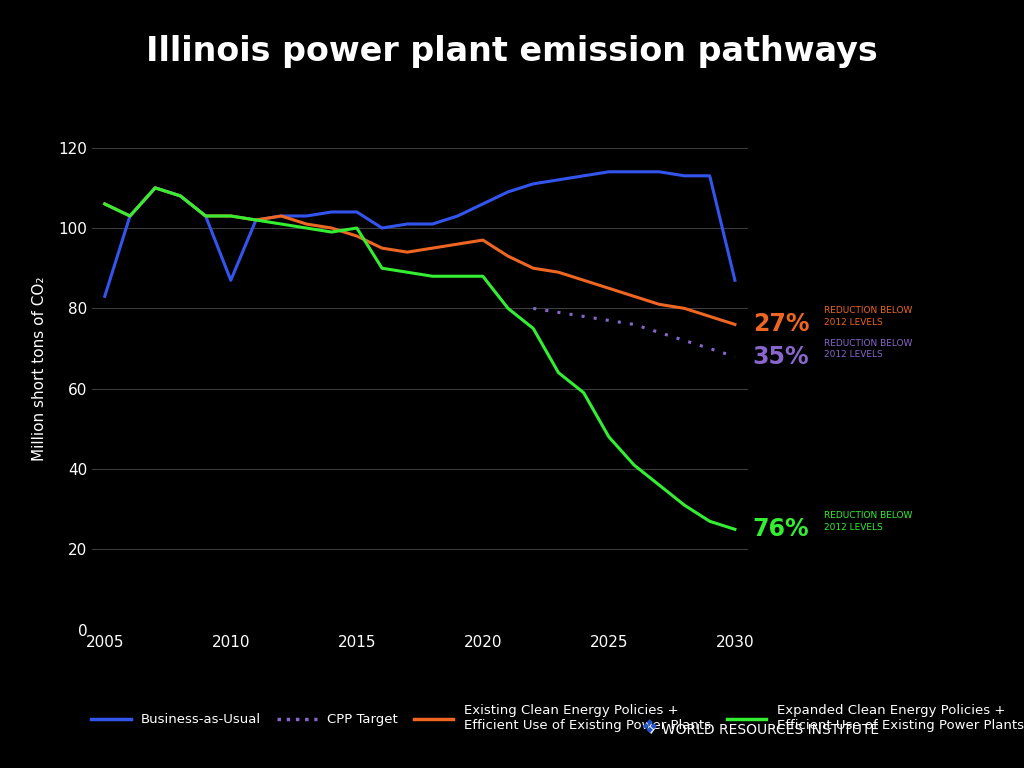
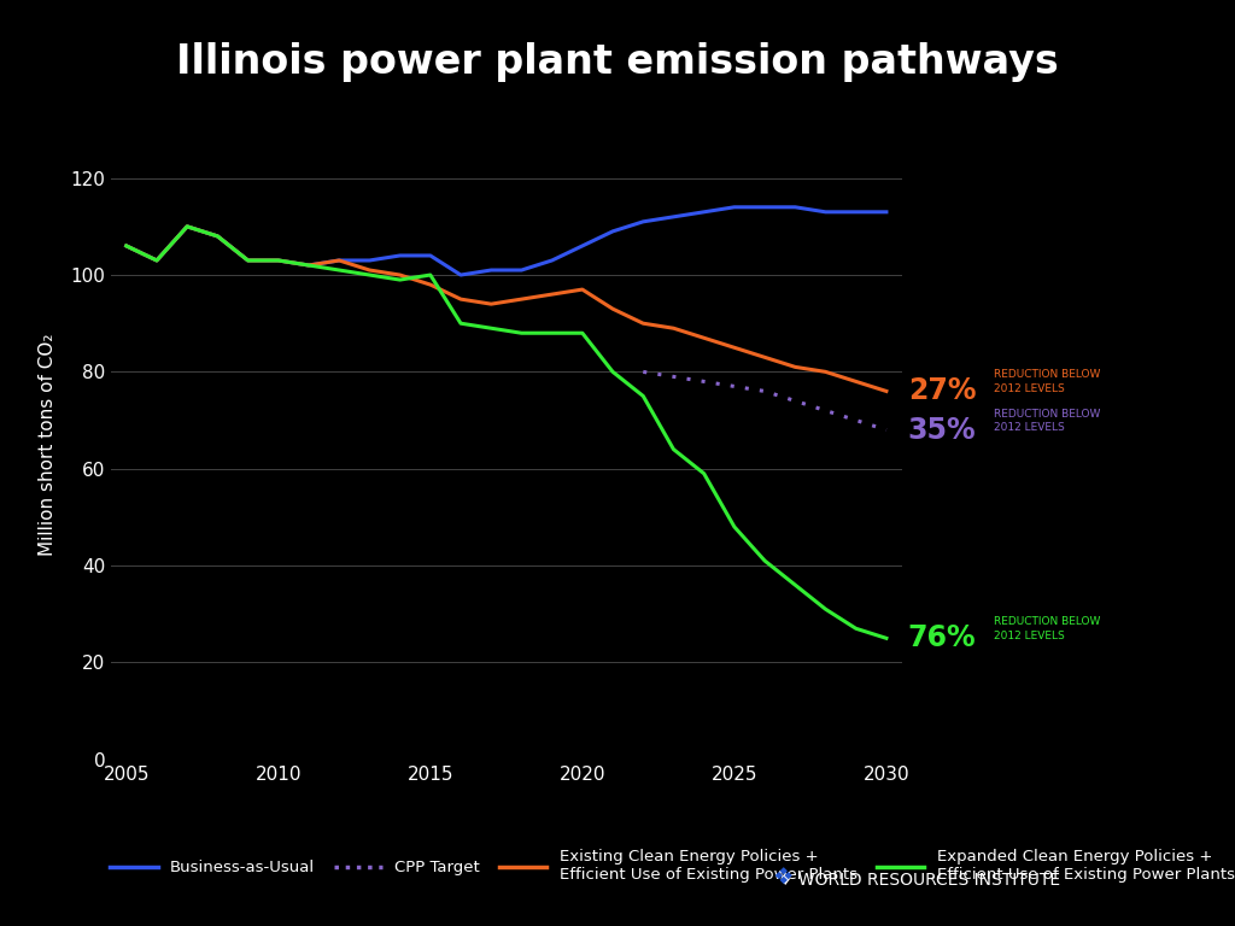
Business-as-Usual/2005: 83 -> 106
Business-as-Usual/2010: 87 -> 103
Business-as-Usual/2030: 87 -> 113
